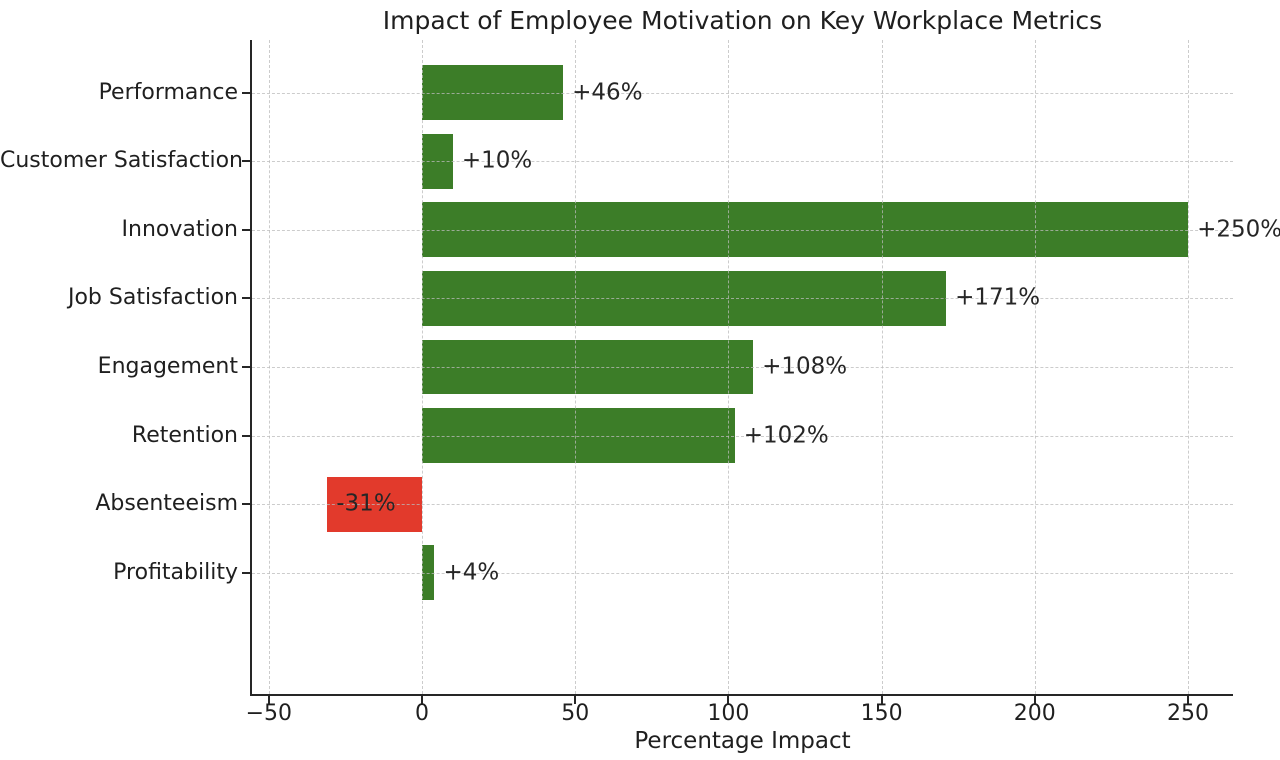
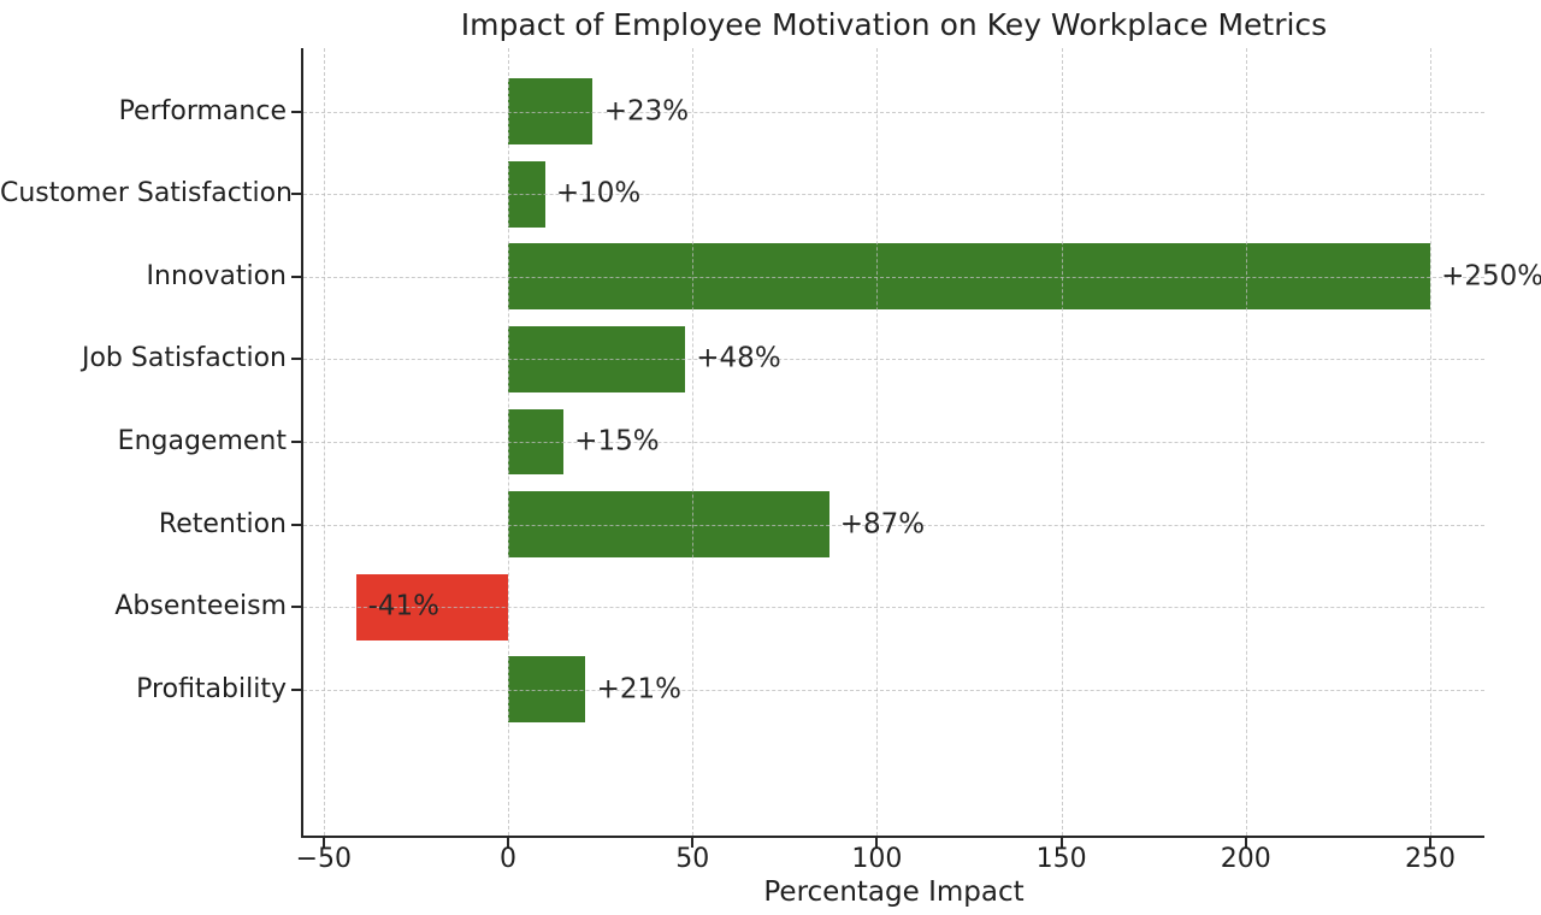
Performance: +46% -> +23%
Job Satisfaction: +171% -> +48%
Engagement: +108% -> +15%
Retention: +102% -> +87%
Absenteeism: -31% -> -41%
Profitability: +4% -> +21%
